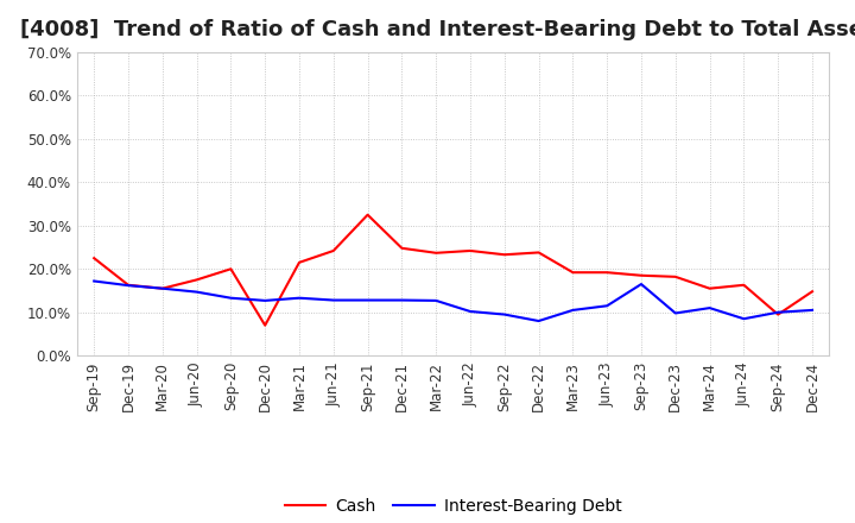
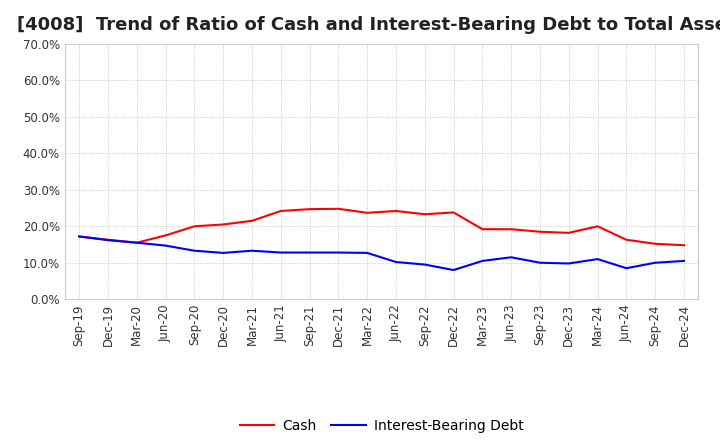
Cash/Sep-19: 22.5% -> 17.2%
Cash/Dec-20: 7.0% -> 20.5%
Cash/Sep-21: 32.5% -> 24.7%
Interest-Bearing Debt/Sep-23: 16.5% -> 10.0%
Cash/Mar-24: 15.5% -> 20.0%
Cash/Sep-24: 9.5% -> 15.2%
